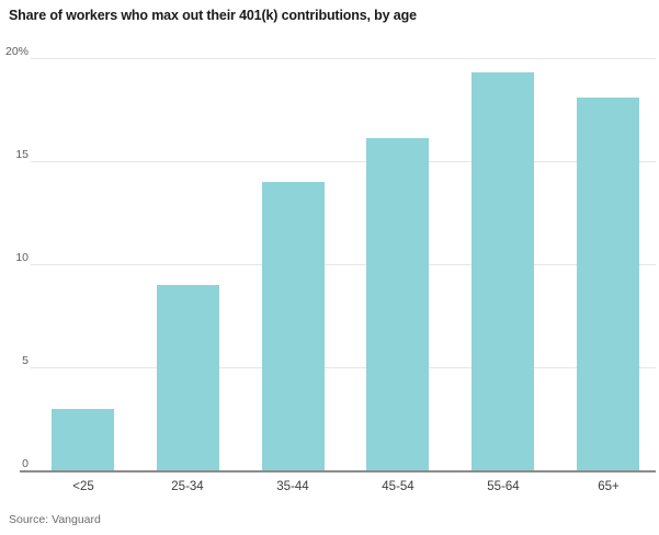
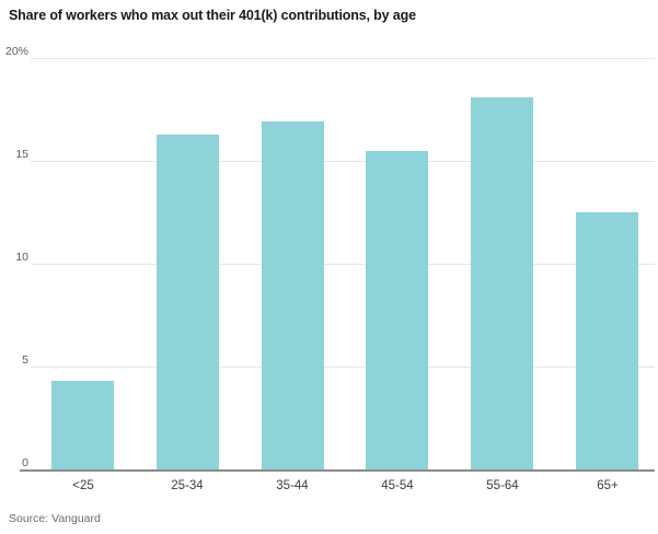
<25: 3.0% -> 4.3%
25-34: 9.0% -> 16.3%
35-44: 14.0% -> 16.9%
45-54: 16.1% -> 15.5%
55-64: 19.3% -> 18.1%
65+: 18.1% -> 12.5%
